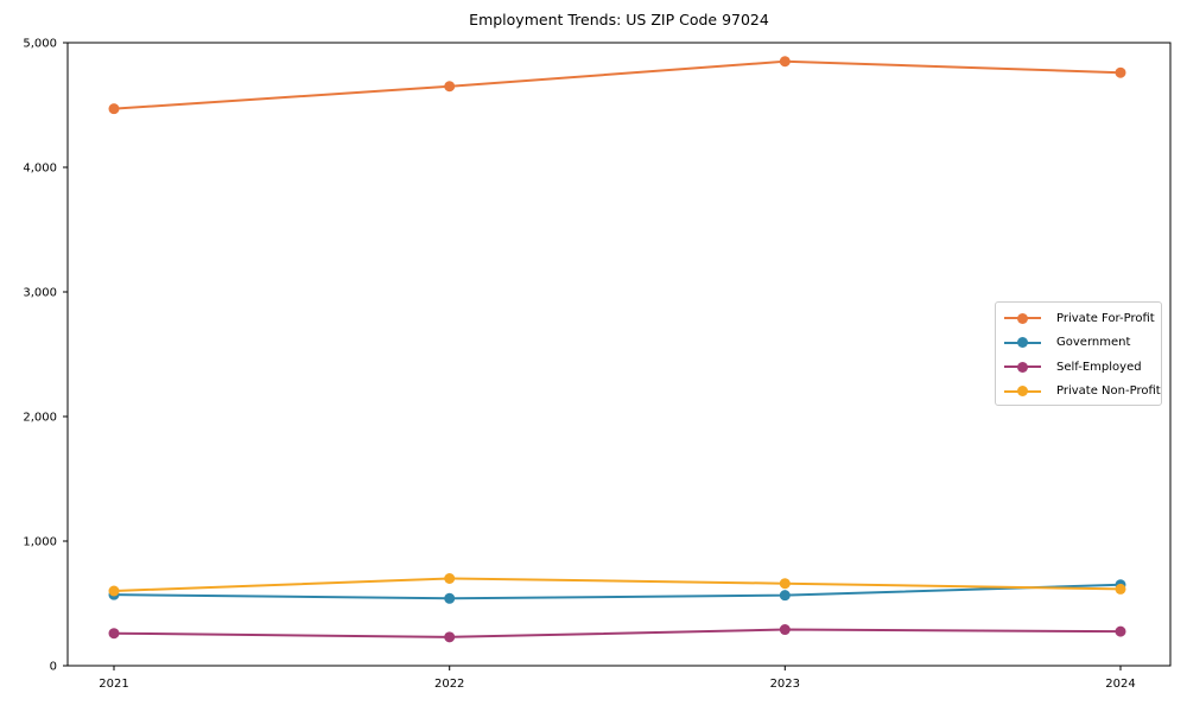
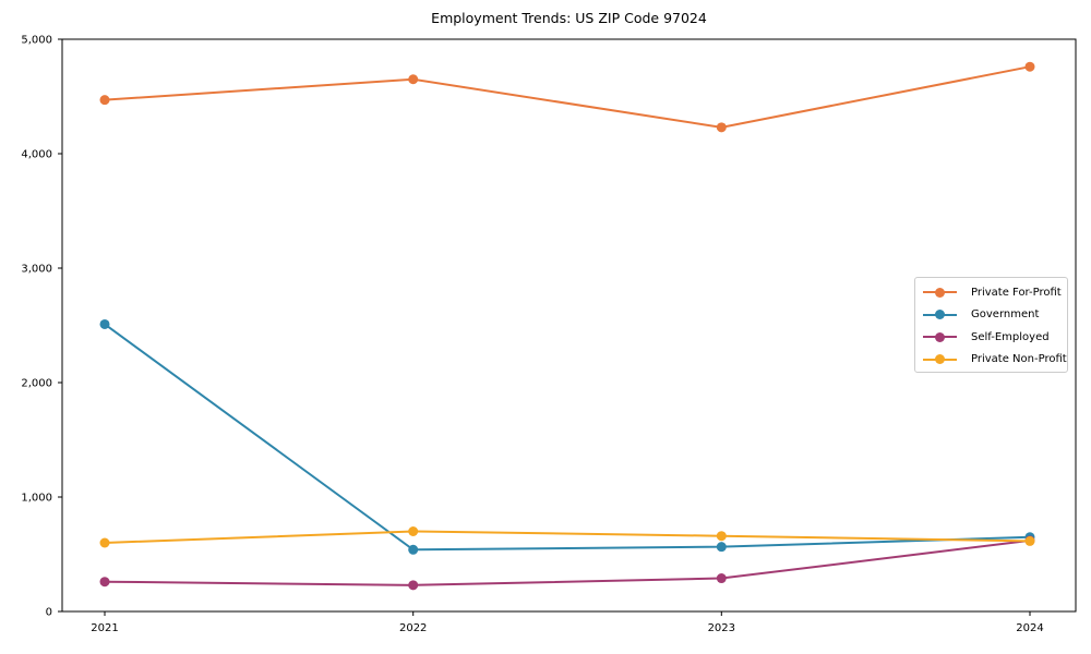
Government/2021: 570 -> 2510
Private For-Profit/2023: 4850 -> 4230
Self-Employed/2024: 280 -> 620
